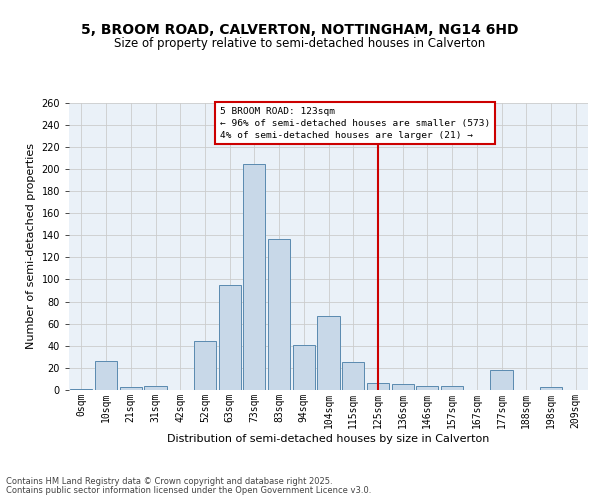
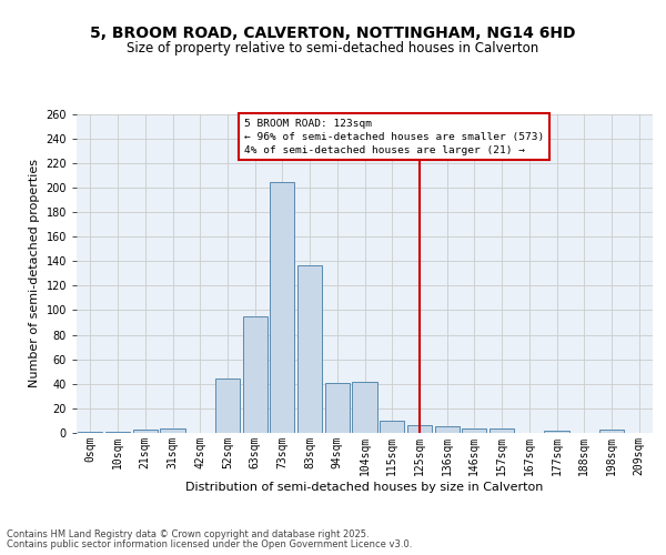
10sqm: 26 -> 1
104sqm: 67 -> 42
115sqm: 25 -> 10
177sqm: 18 -> 2
